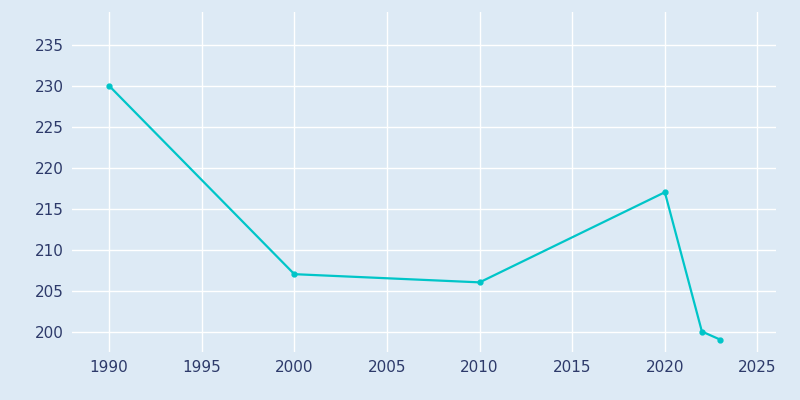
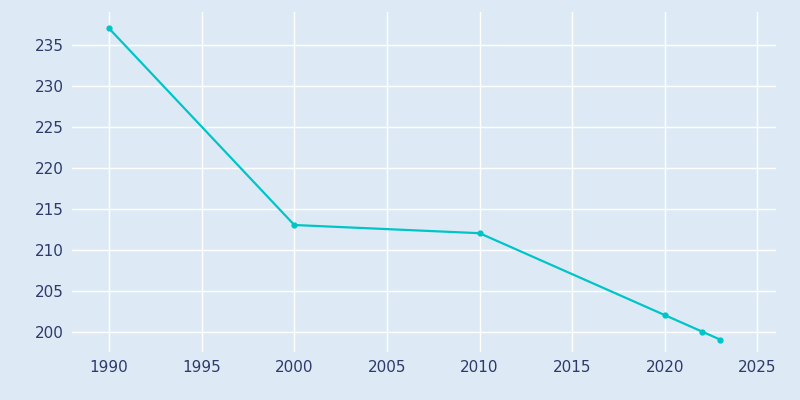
1990: 230 -> 237
2000: 207 -> 213
2010: 206 -> 212
2020: 217 -> 202
